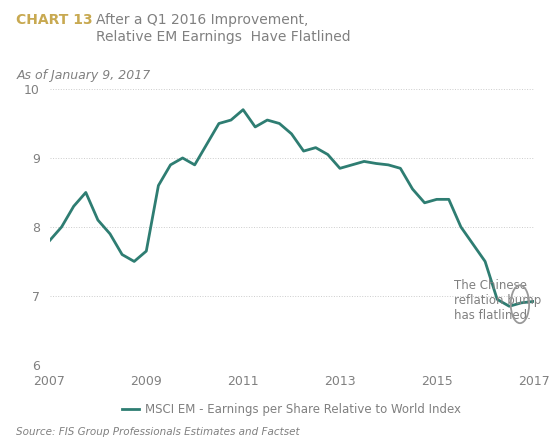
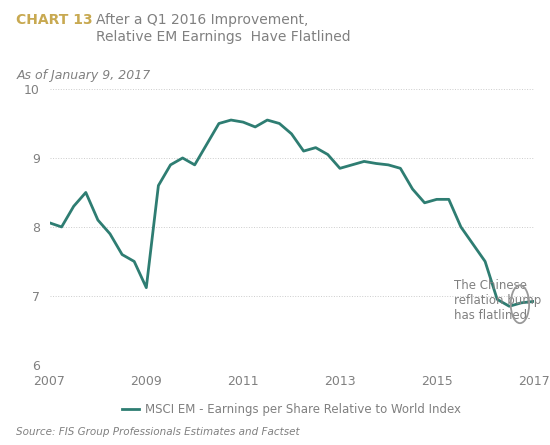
2007: 7.80 -> 8.06
2009: 7.65 -> 7.12
2011: 9.70 -> 9.52
